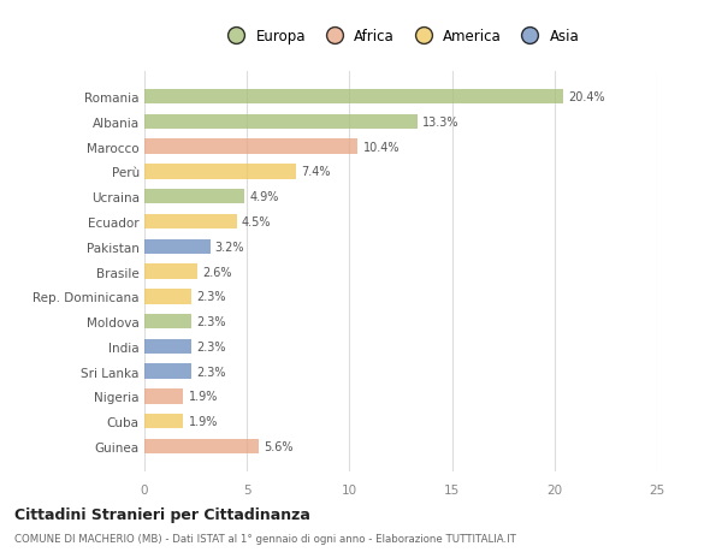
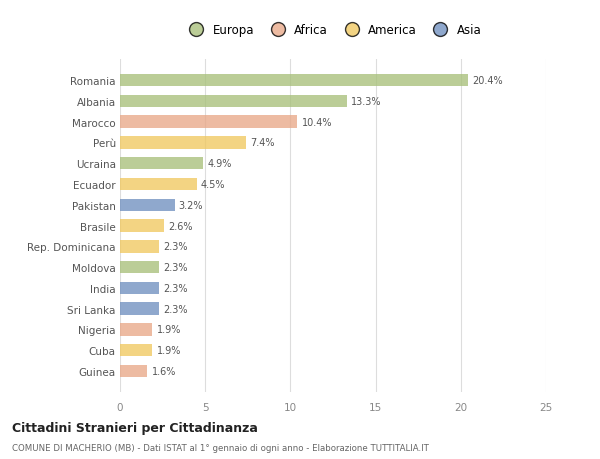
Guinea: 5.6% -> 1.6%
